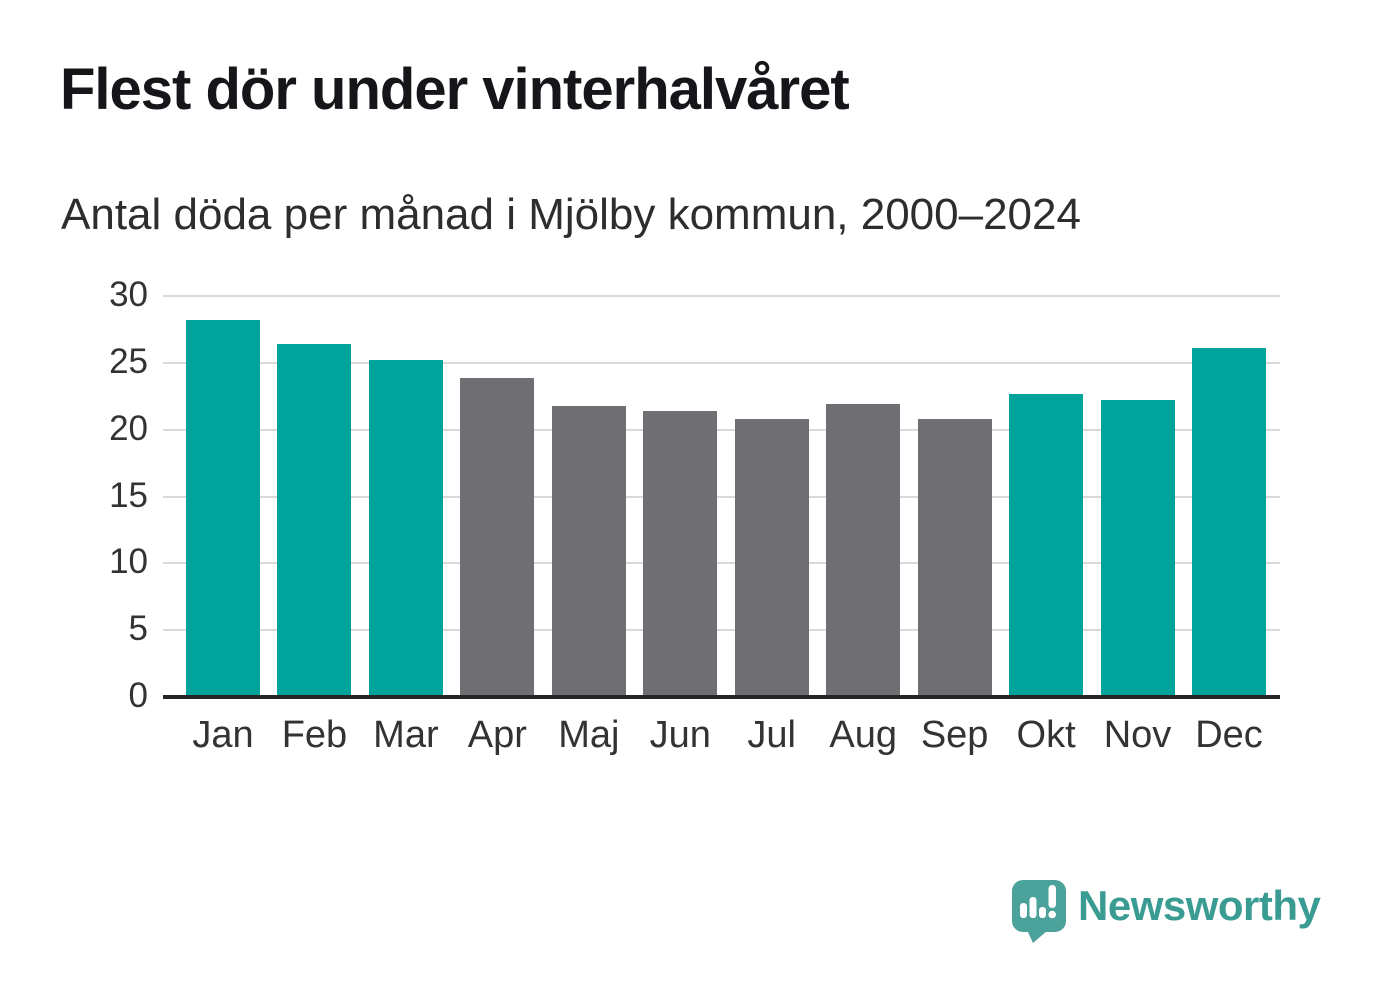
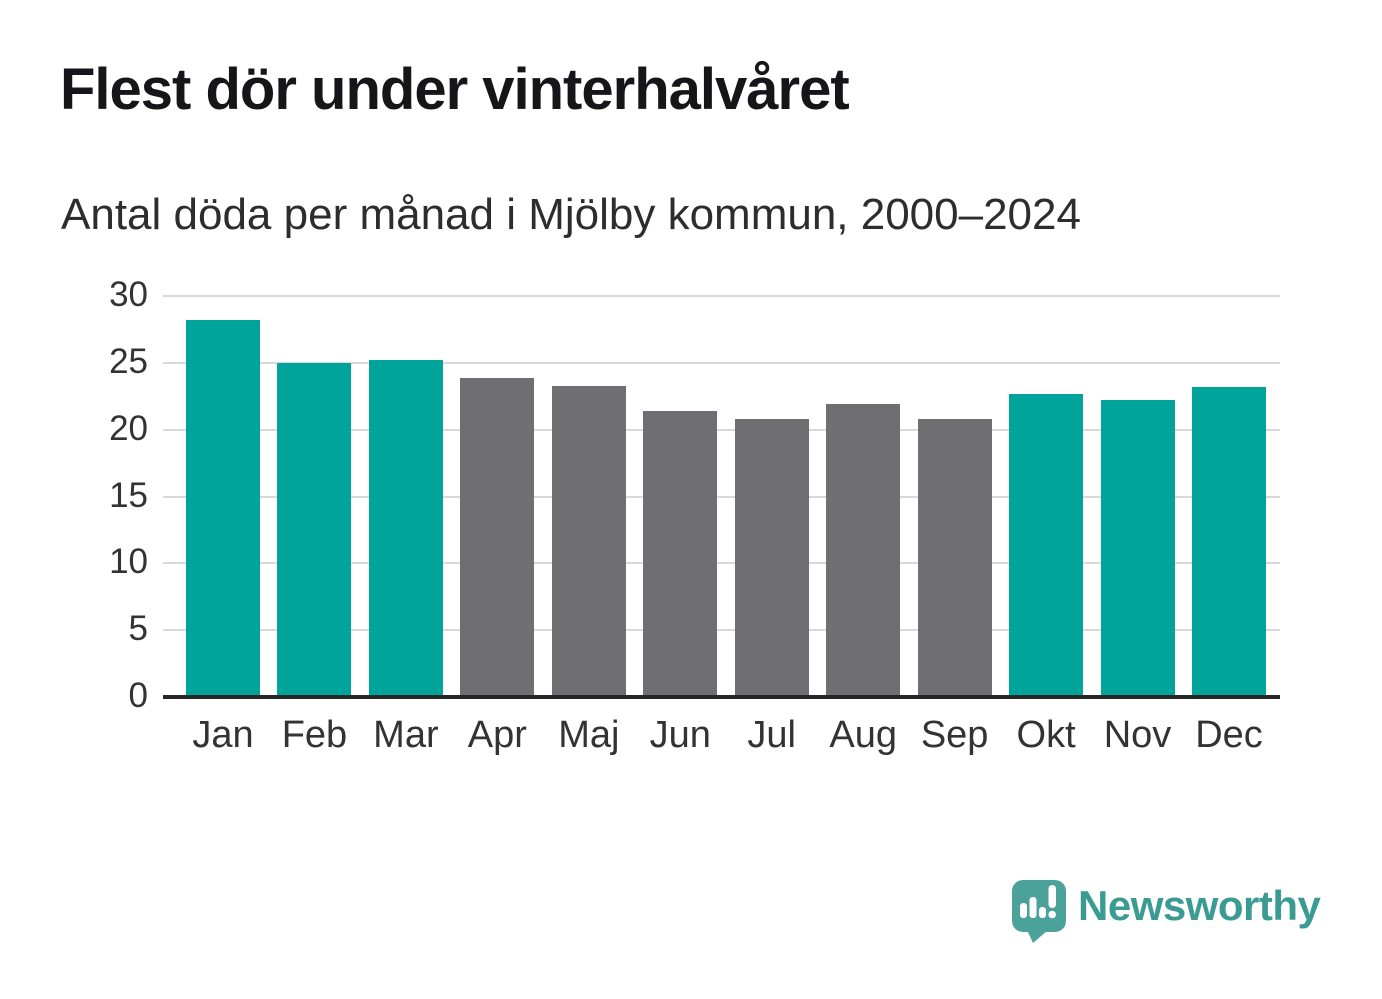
Feb: 26.4 -> 25.0
Maj: 21.8 -> 23.3
Dec: 26.1 -> 23.2
